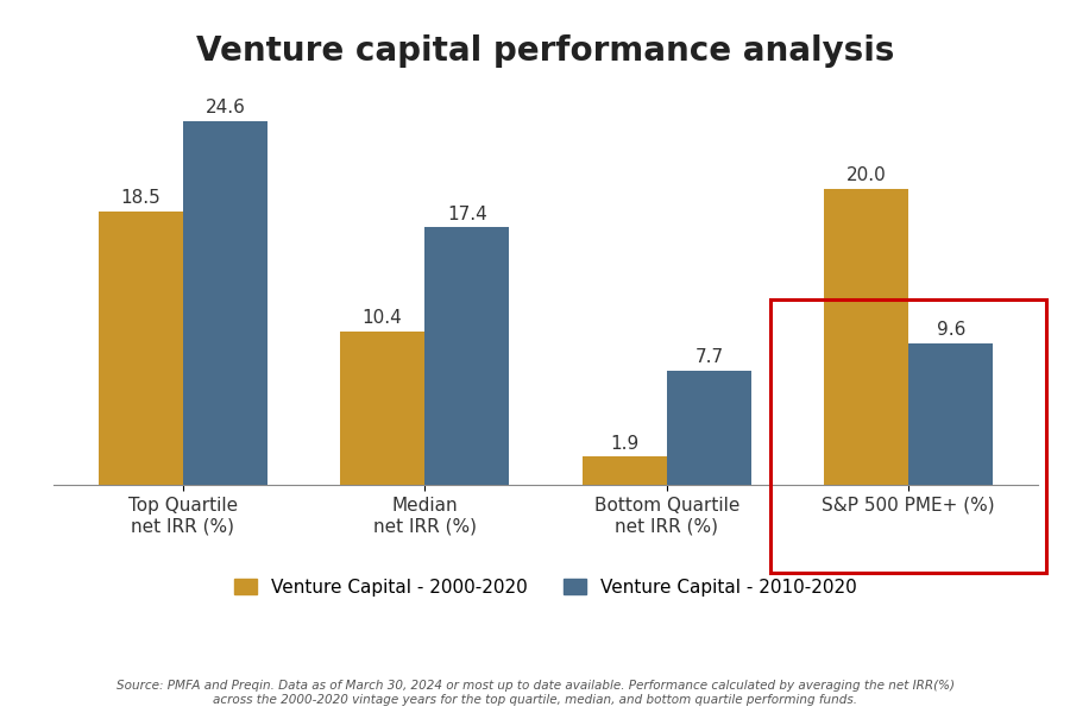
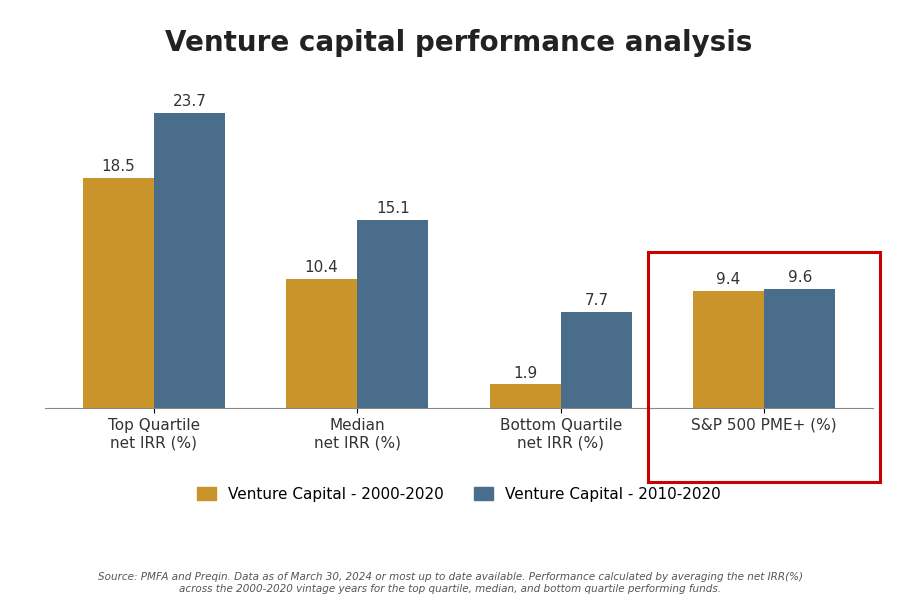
Venture Capital - 2010-2020/Top Quartile net IRR (%): 24.6 -> 23.7
Venture Capital - 2010-2020/Median net IRR (%): 17.4 -> 15.1
Venture Capital - 2000-2020/S&P 500 PME+ (%): 20.0 -> 9.4
